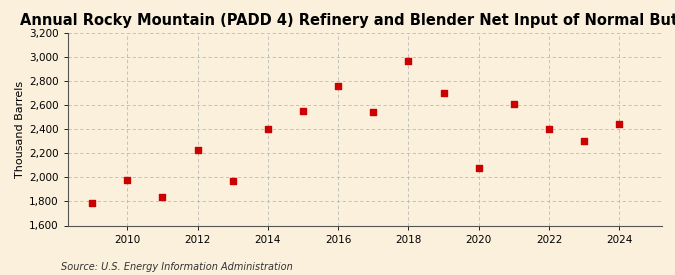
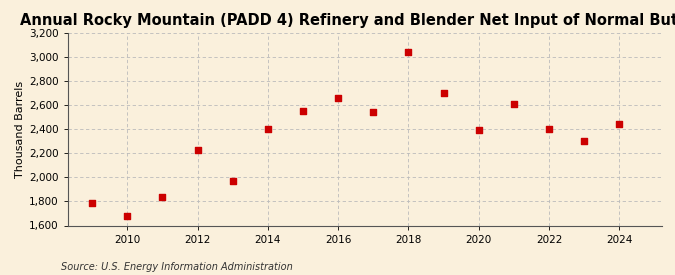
2010: 1,980 -> 1,680
2016: 2,760 -> 2,660
2018: 2,970 -> 3,040
2020: 2,080 -> 2,390
